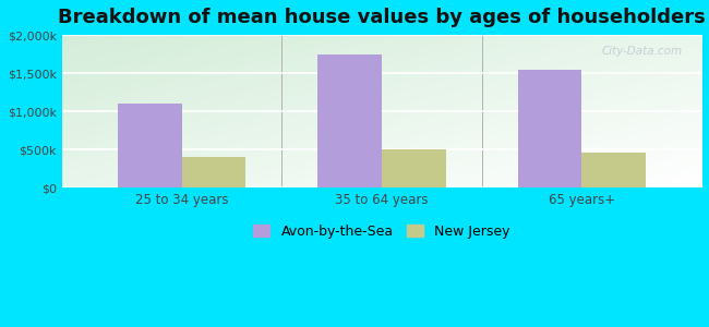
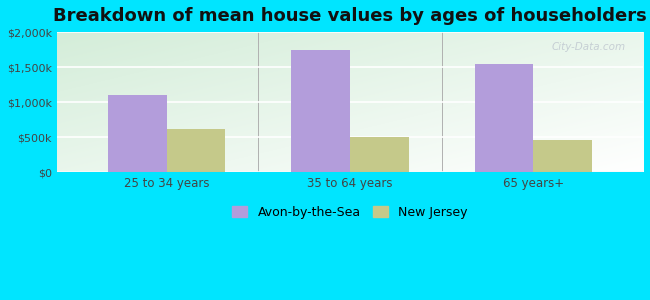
New Jersey/25 to 34 years: $400k -> $620k
